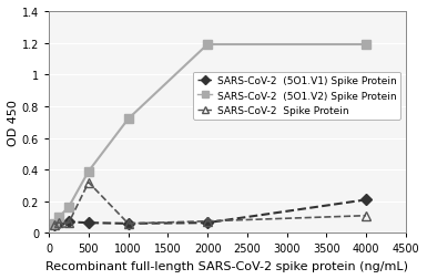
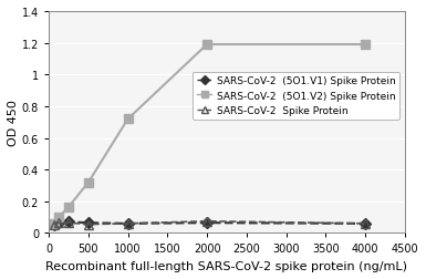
SARS-CoV-2 (5O1.V2) Spike Protein/500: 0.39 -> 0.32
SARS-CoV-2 Spike Protein/500: 0.32 -> 0.06
SARS-CoV-2 (5O1.V1) Spike Protein/4000: 0.21 -> 0.06
SARS-CoV-2 Spike Protein/4000: 0.11 -> 0.06
